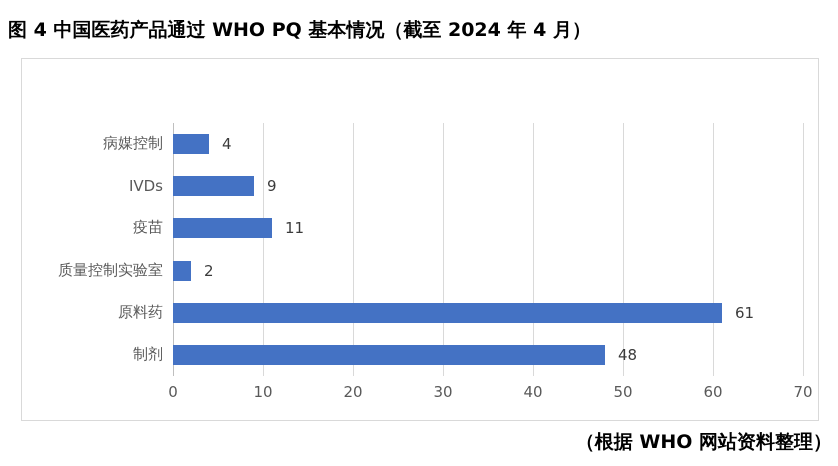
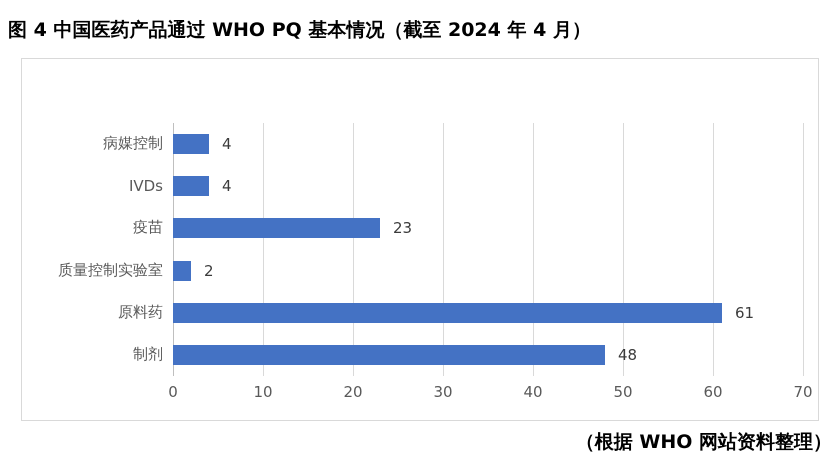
IVDs: 9 -> 4
疫苗: 11 -> 23
